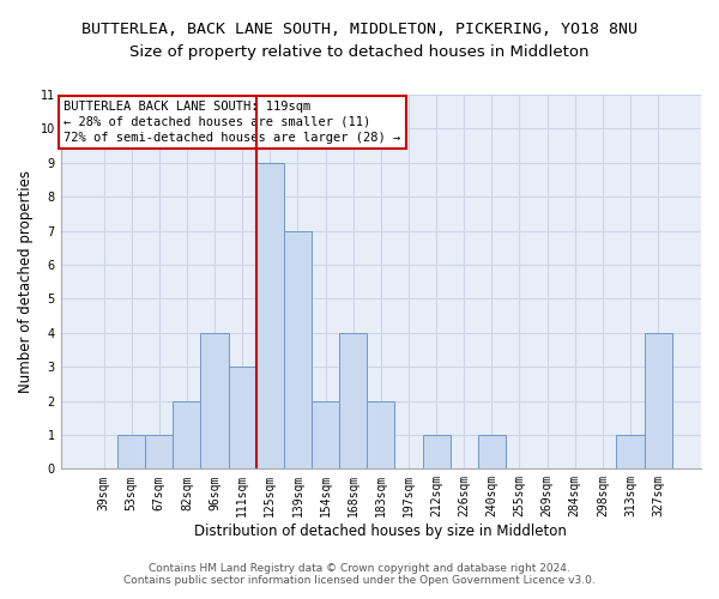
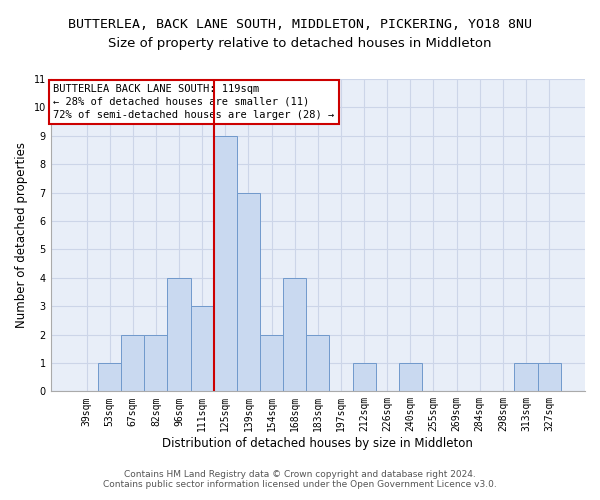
67sqm: 1 -> 2
327sqm: 4 -> 1
